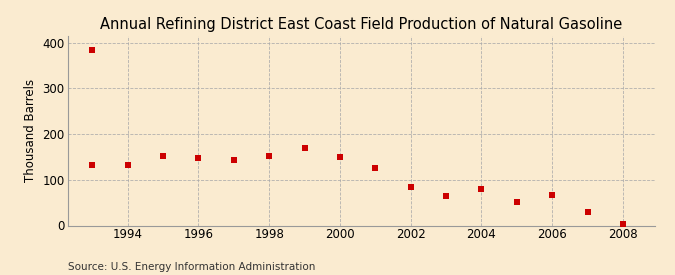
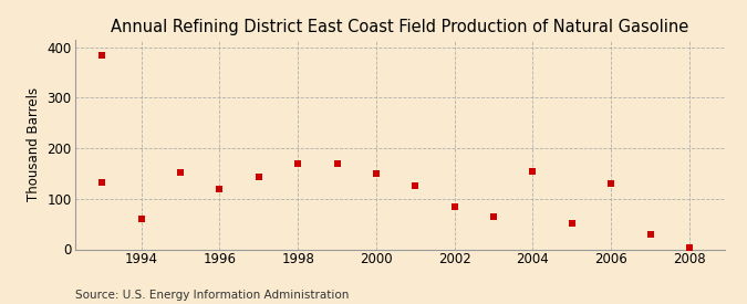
1994: 133 -> 60
1996: 147 -> 120
1998: 153 -> 170
2004: 80 -> 155
2006: 66 -> 130
